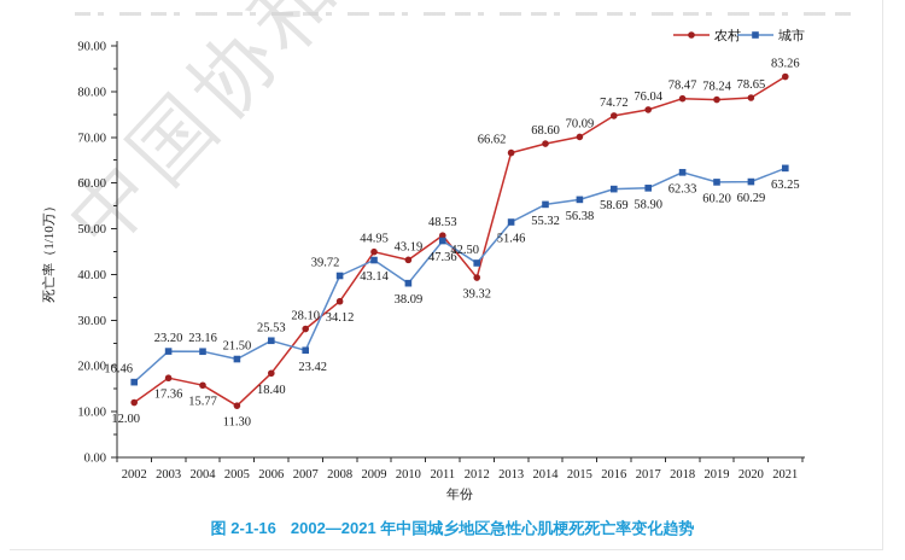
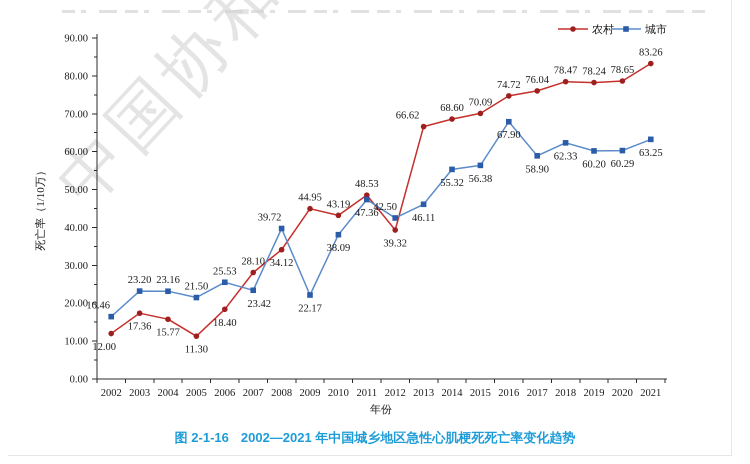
城市/2009: 43.14 -> 22.17
城市/2013: 51.46 -> 46.11
城市/2016: 58.69 -> 67.90
